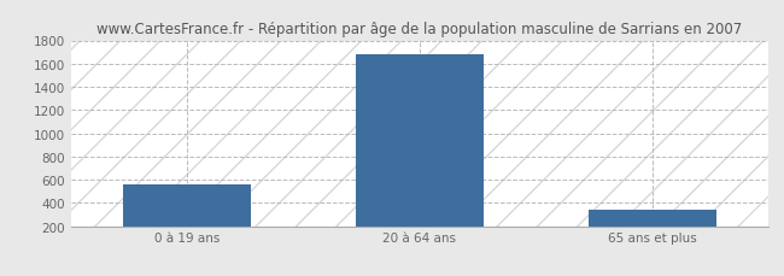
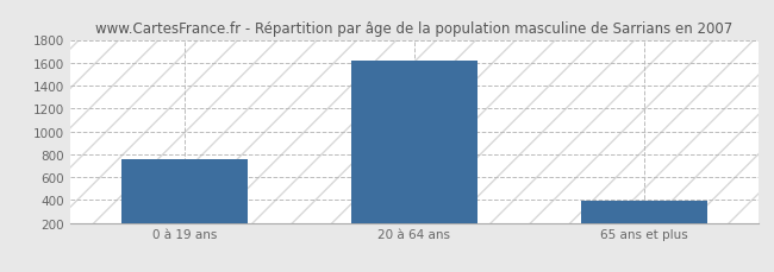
0 à 19 ans: 560 -> 760
20 à 64 ans: 1680 -> 1620
65 ans et plus: 340 -> 400
